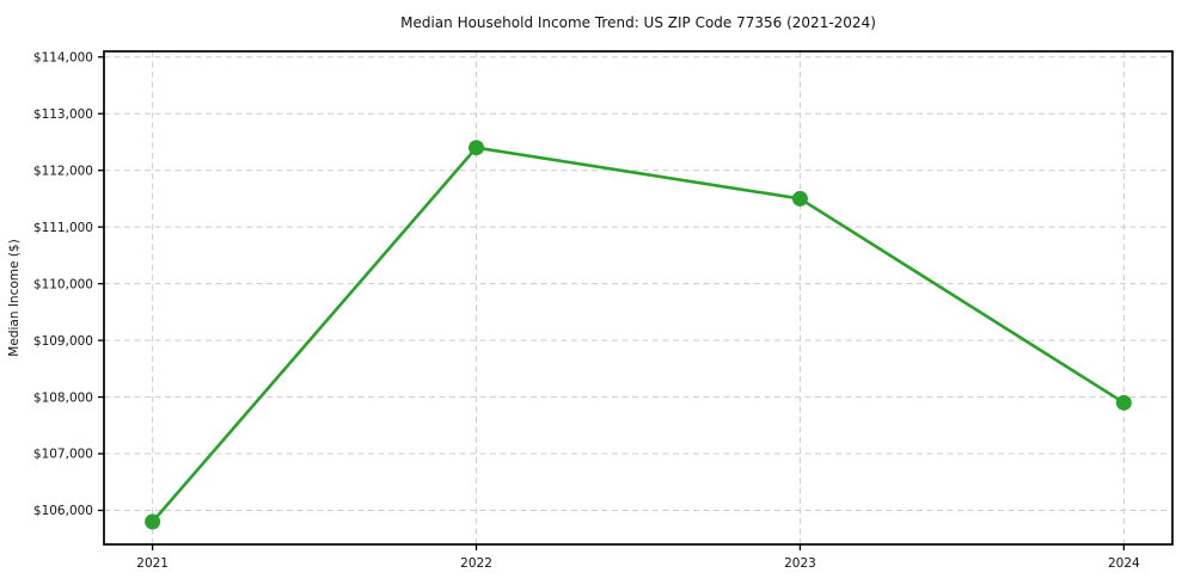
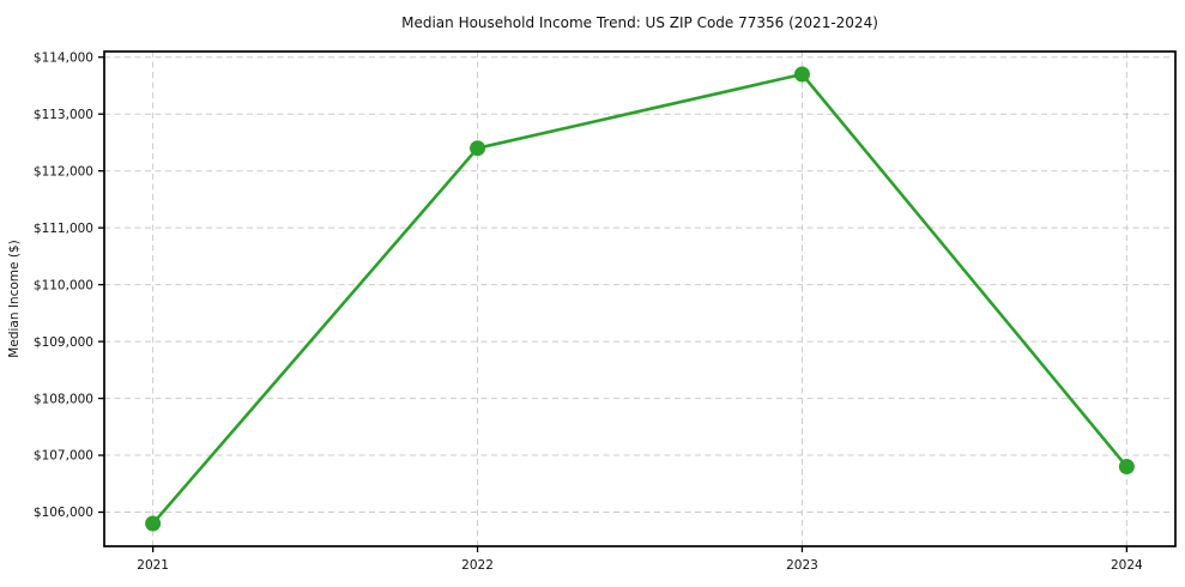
2023: $111500 -> $113700
2024: $107900 -> $106800
